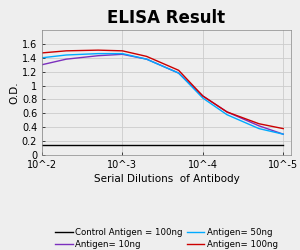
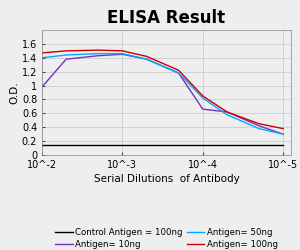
Antigen= 10ng/10^-2: 1.30 -> 0.98
Antigen= 10ng/10^-4: 0.85 -> 0.66
